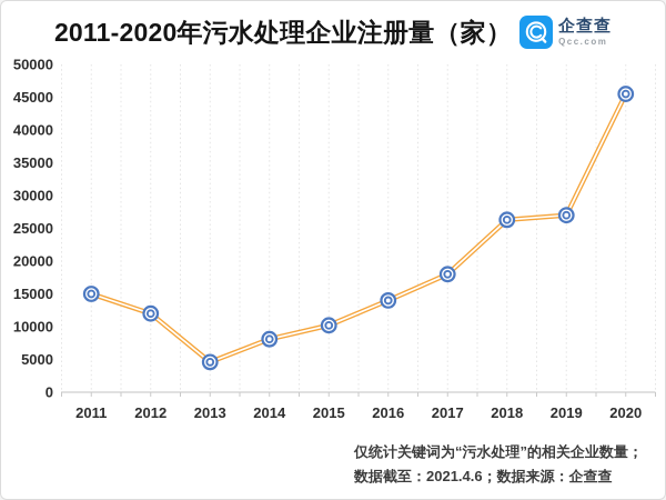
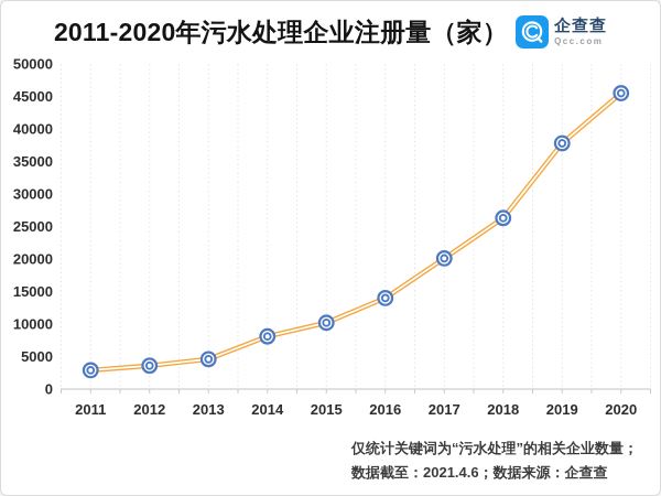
2011: 15000 -> 3000
2012: 12000 -> 4000
2017: 18000 -> 20000
2019: 27000 -> 38000
